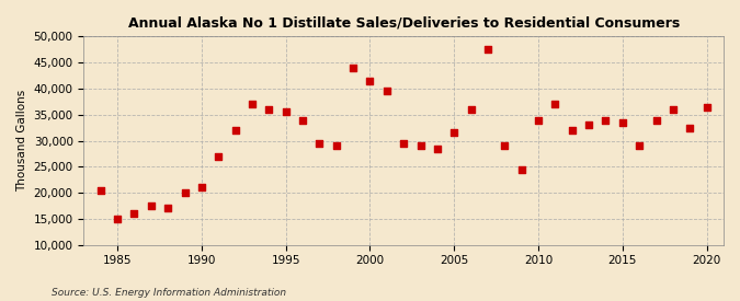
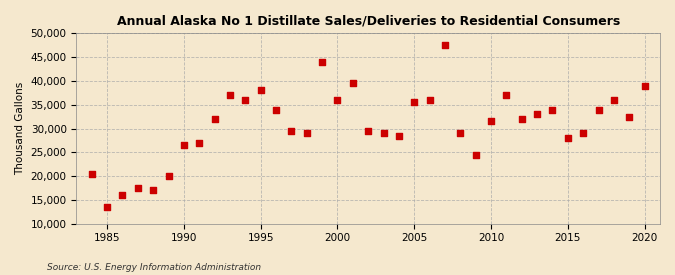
1985: 15,000 -> 13,500
1990: 21,000 -> 26,500
1995: 35,500 -> 38,000
2000: 41,500 -> 36,000
2005: 31,500 -> 35,500
2010: 34,000 -> 31,500
2015: 33,500 -> 28,000
2020: 36,500 -> 39,000
